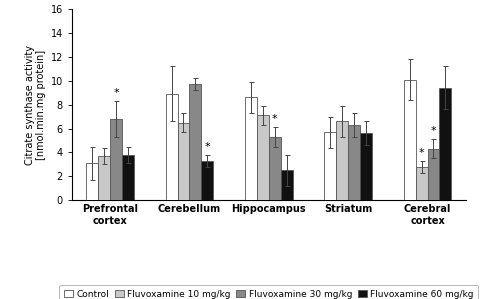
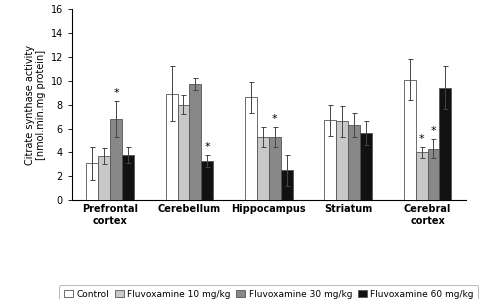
Fluvoxamine 10 mg/kg/Cerebellum: 6.5 -> 8.0
Fluvoxamine 10 mg/kg/Hippocampus: 7.1 -> 5.3
Control/Striatum: 5.7 -> 6.7
Fluvoxamine 10 mg/kg/Cerebral cortex: 2.8 -> 4.0
